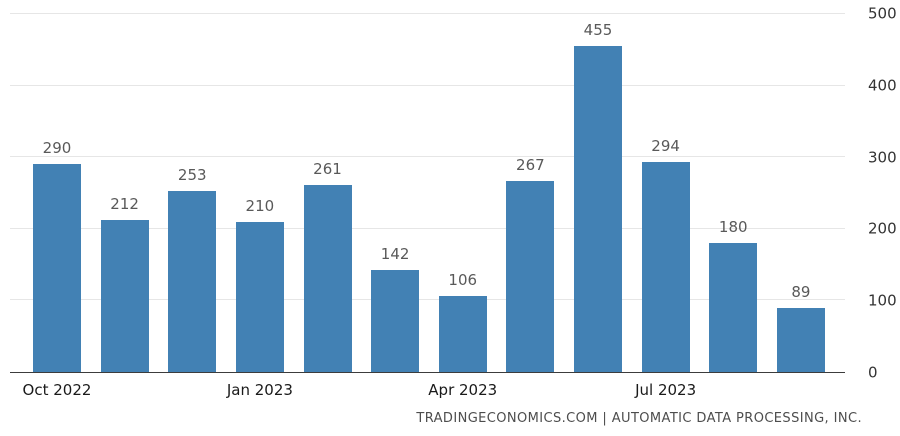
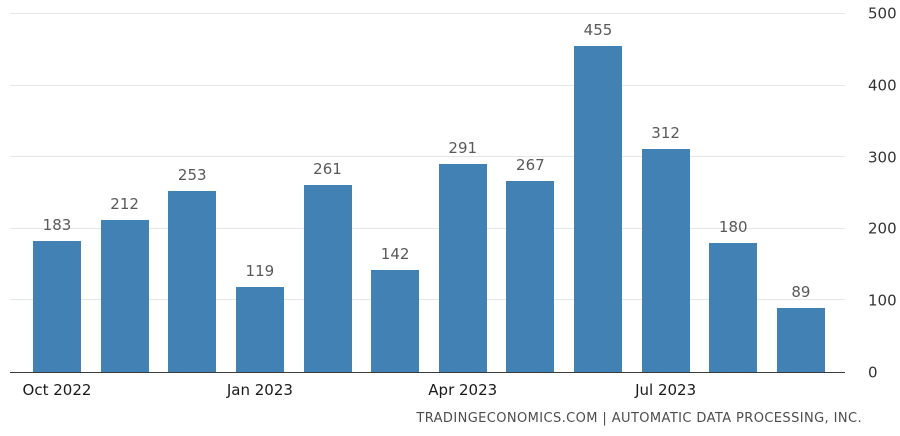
Oct 2022: 290 -> 183
Jan 2023: 210 -> 119
Apr 2023: 106 -> 291
Jul 2023: 294 -> 312
